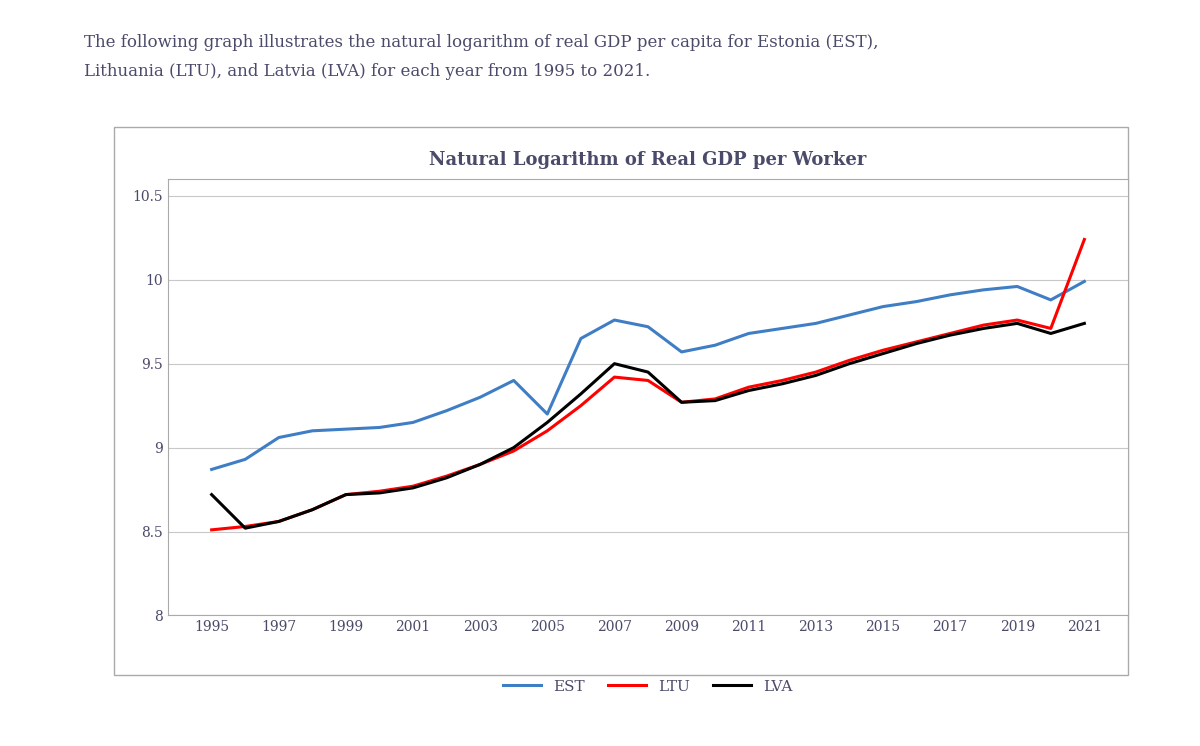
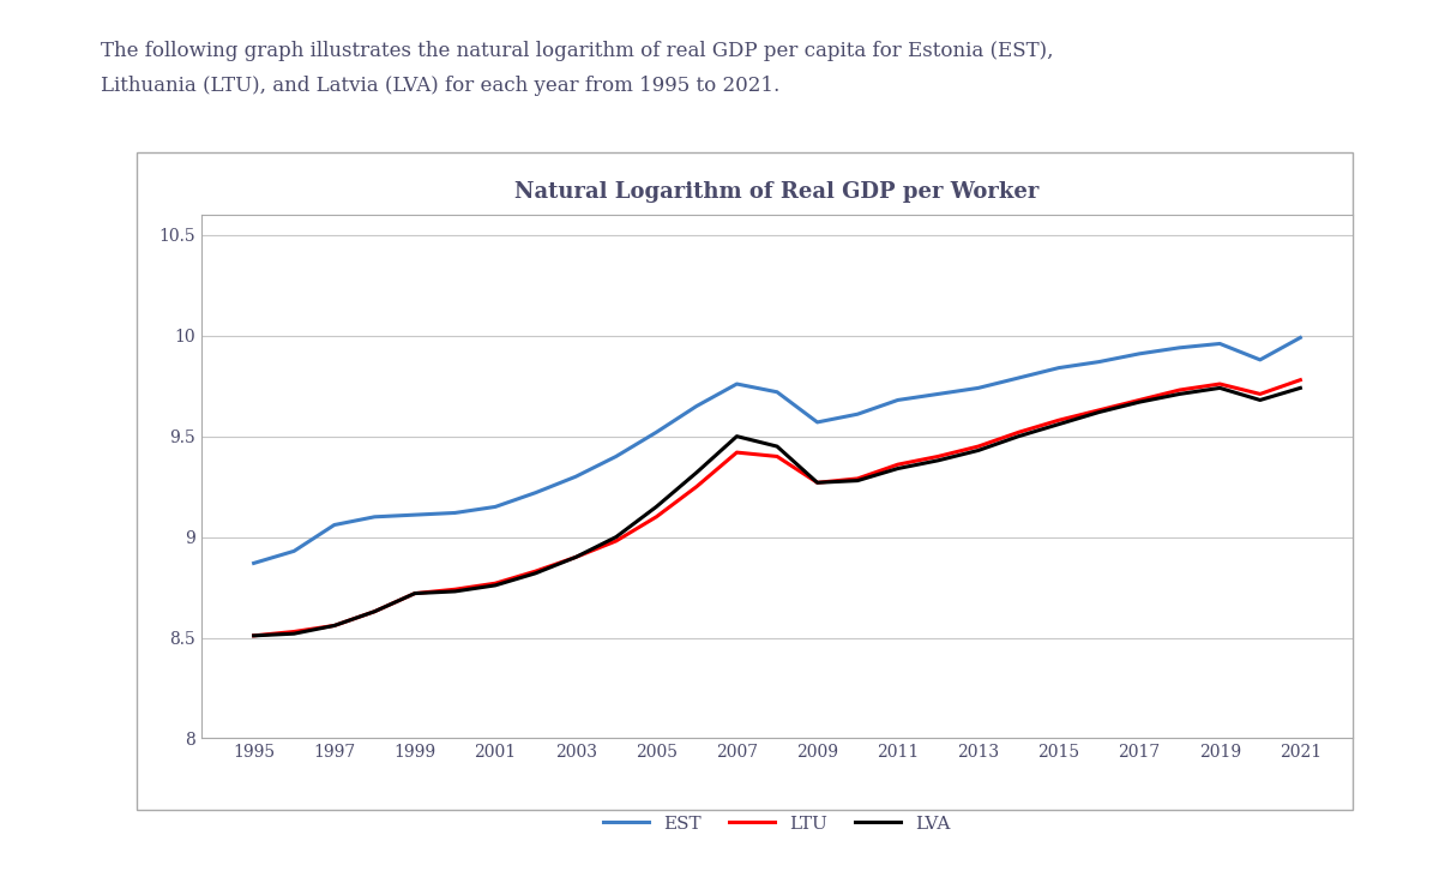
LVA/1995: 8.72 -> 8.51
EST/2005: 9.20 -> 9.52
LTU/2021: 10.24 -> 9.78
